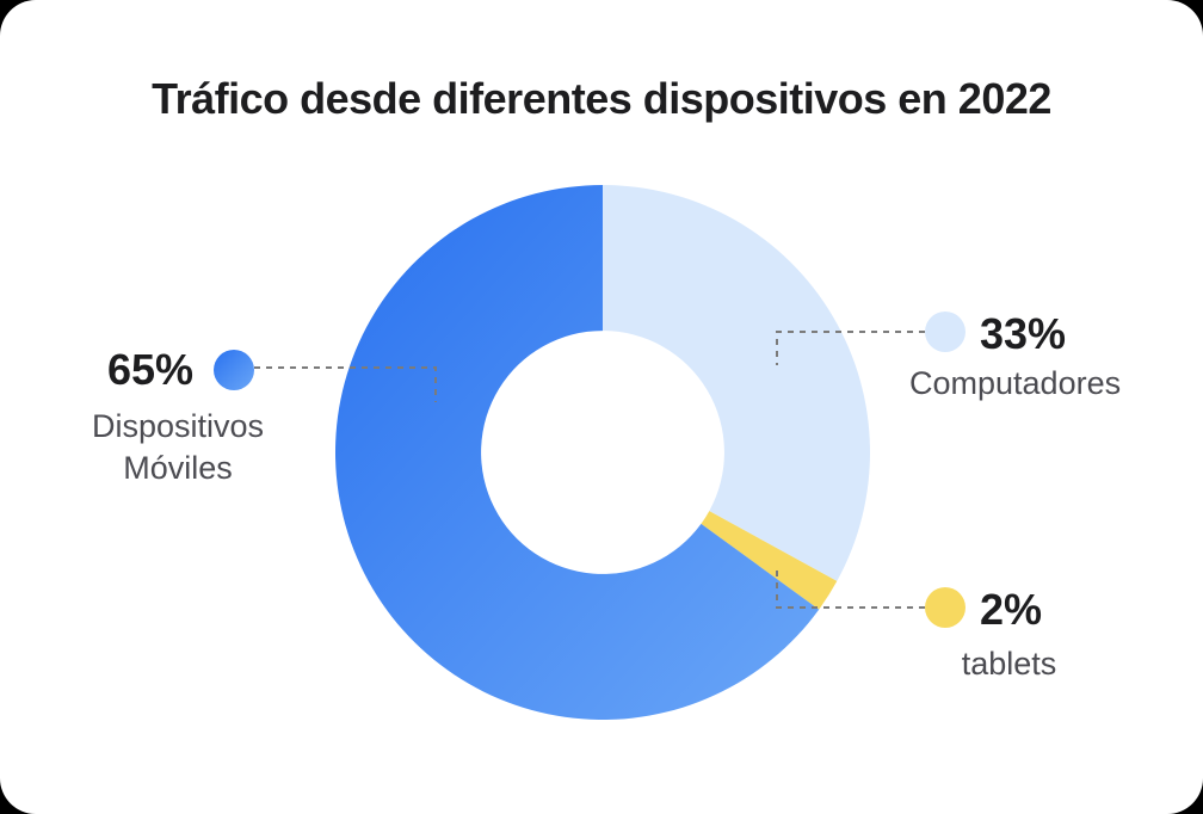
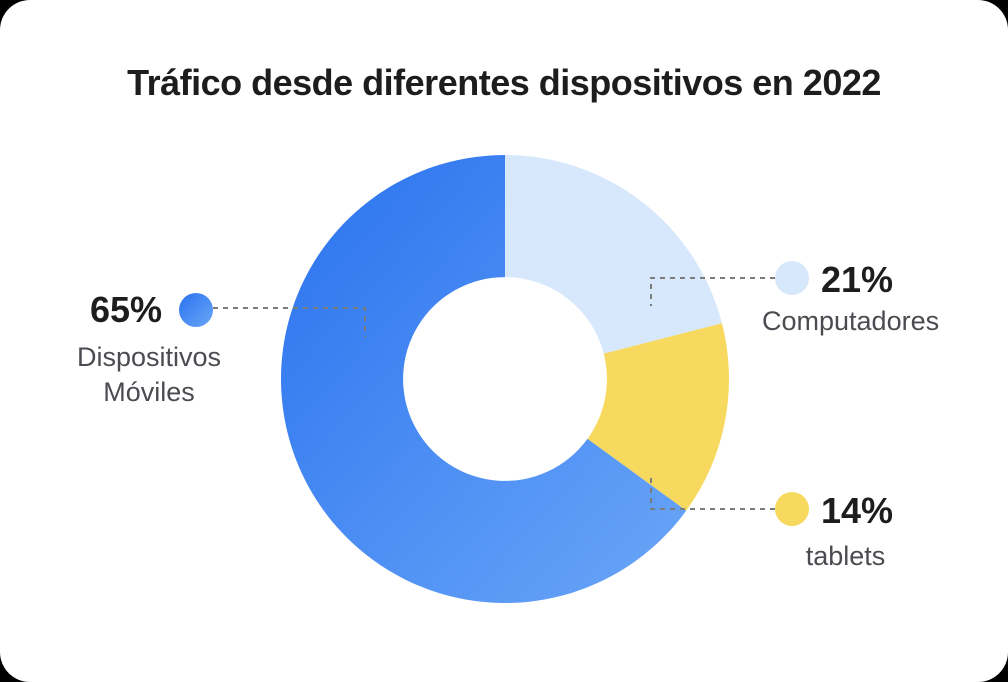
Computadores: 33% -> 21%
tablets: 2% -> 14%
